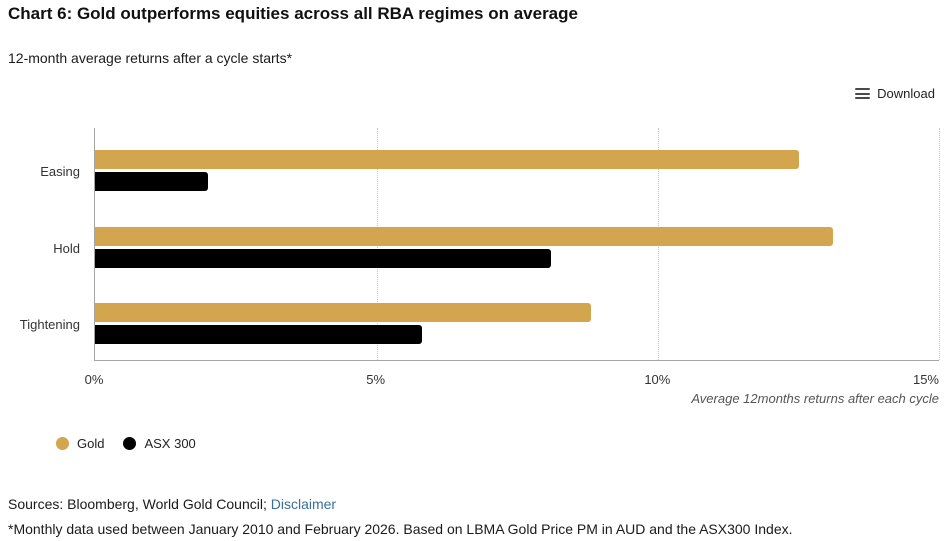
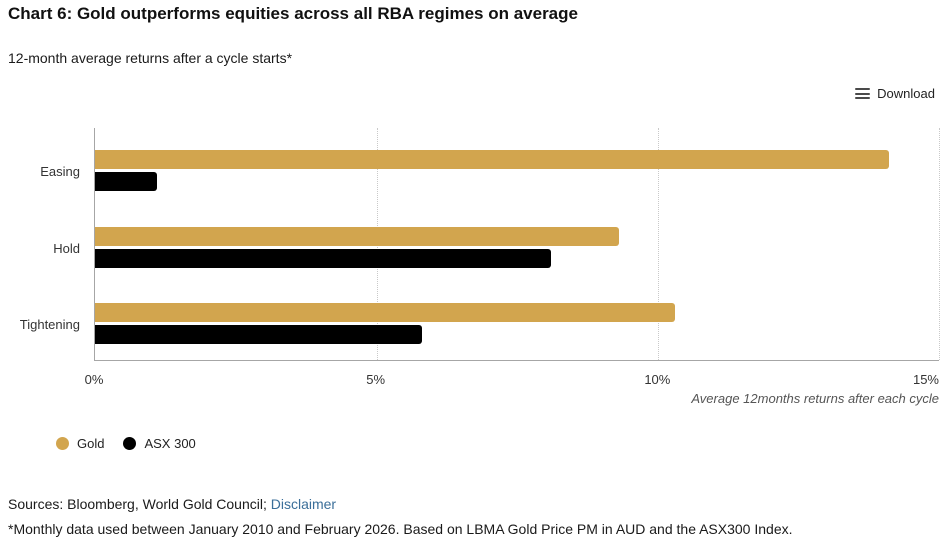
Gold/Easing: 12.5% -> 14.1%
ASX 300/Easing: 2.0% -> 1.1%
Gold/Hold: 13.1% -> 9.3%
Gold/Tightening: 8.8% -> 10.3%
